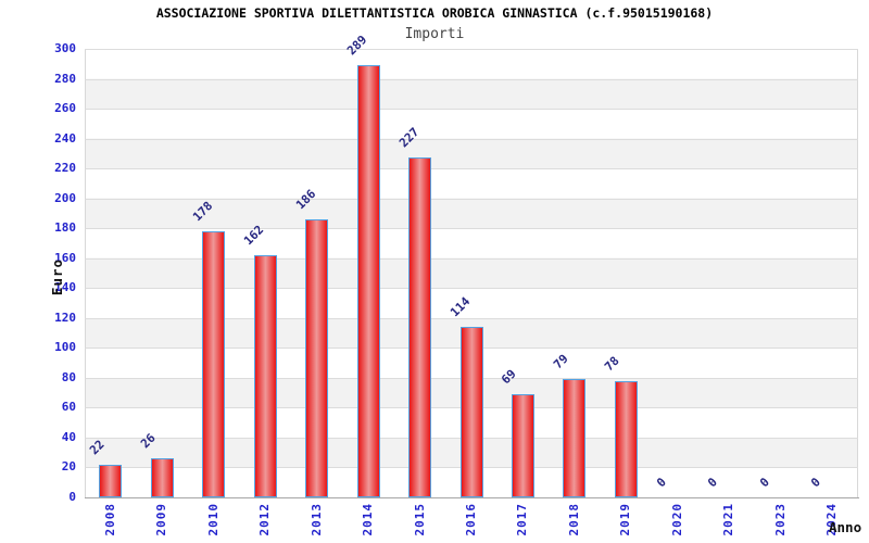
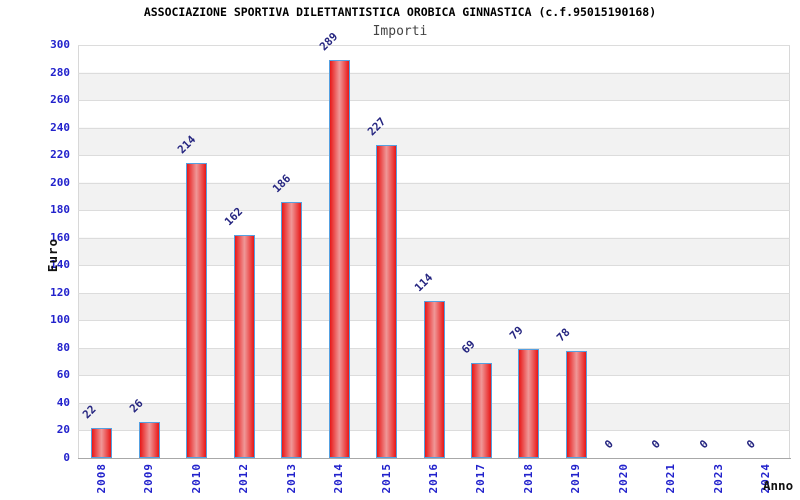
2010: 178 -> 214
